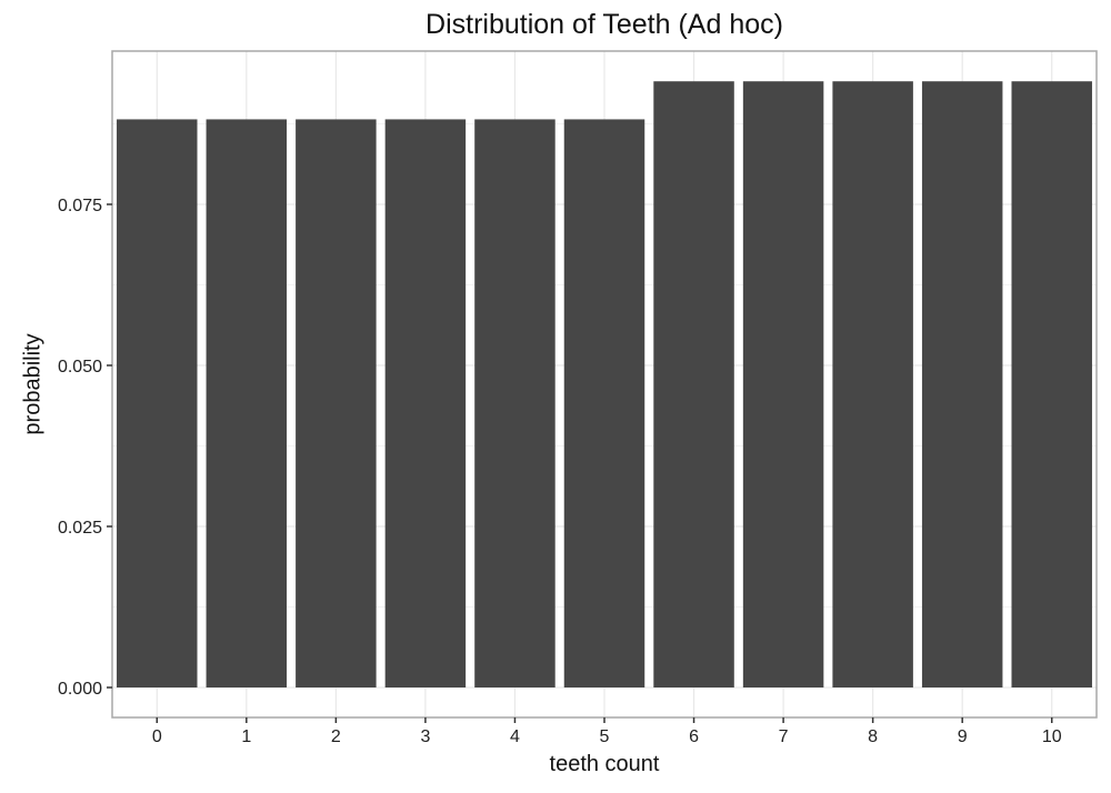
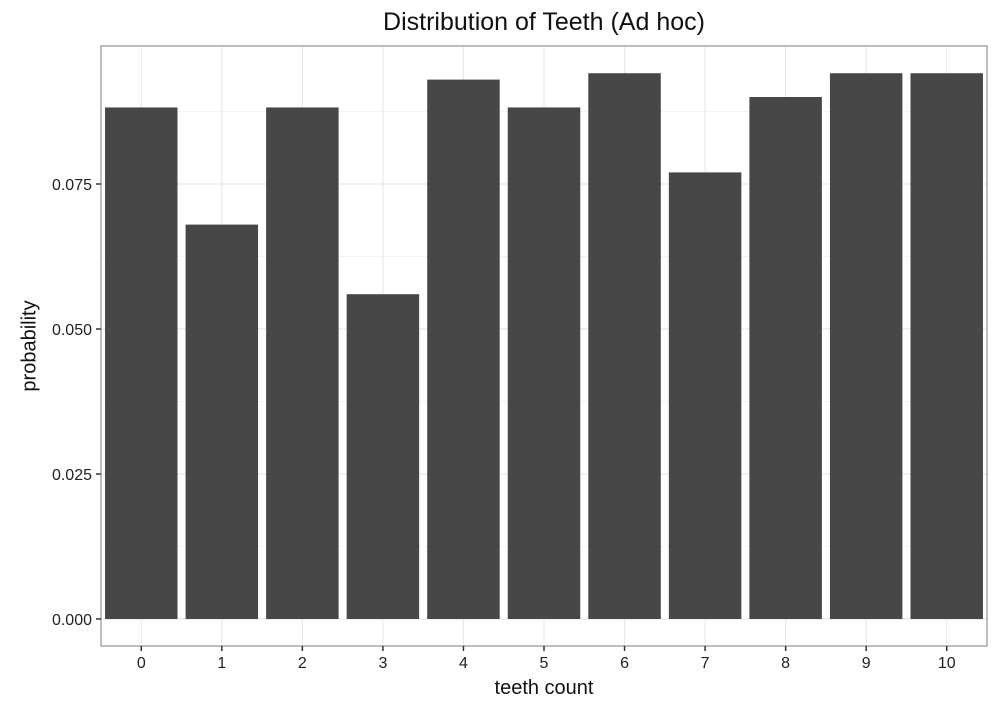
1: 0.088 -> 0.068
3: 0.088 -> 0.056
4: 0.088 -> 0.093
7: 0.094 -> 0.077
8: 0.094 -> 0.090
